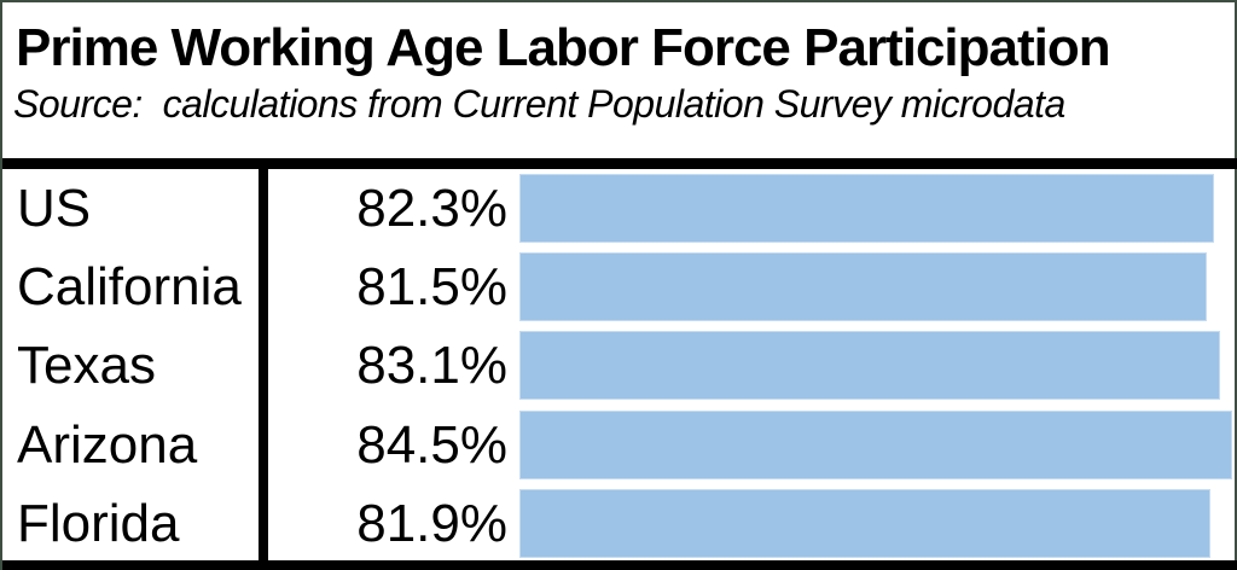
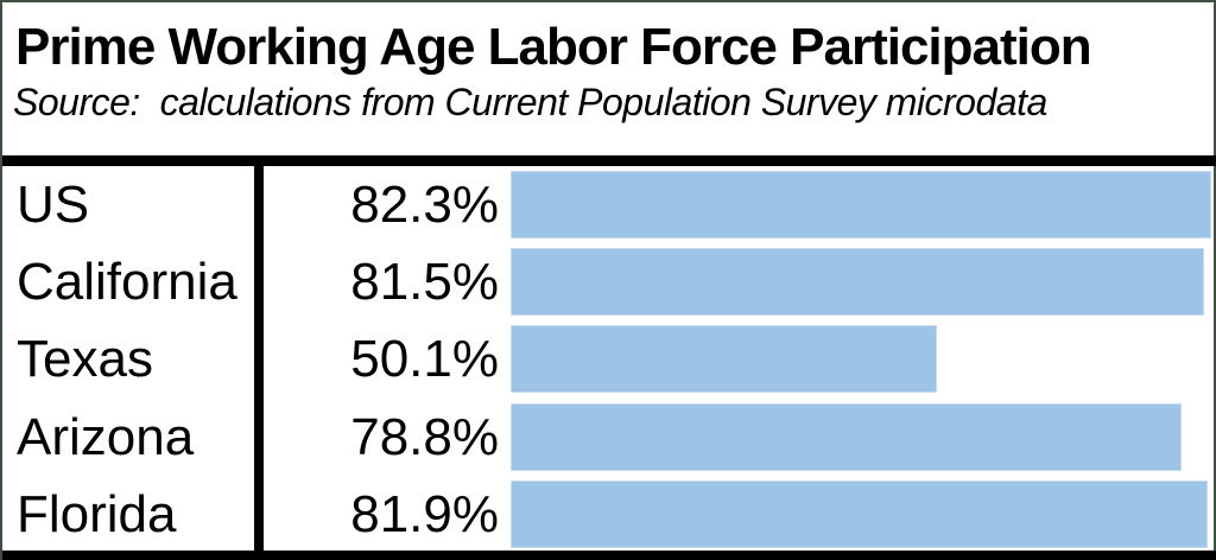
Texas: 83.1% -> 50.1%
Arizona: 84.5% -> 78.8%
